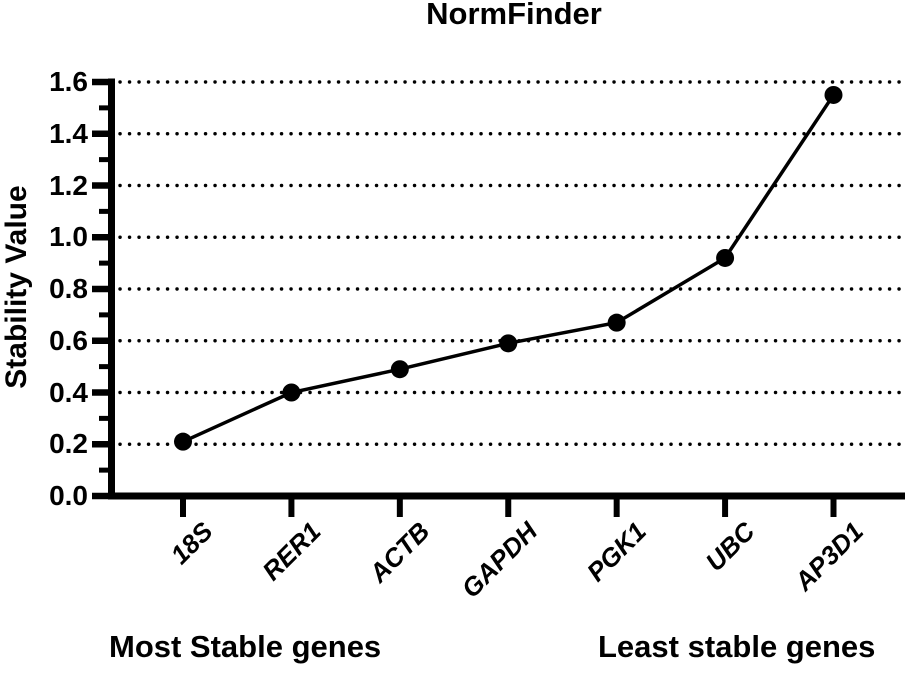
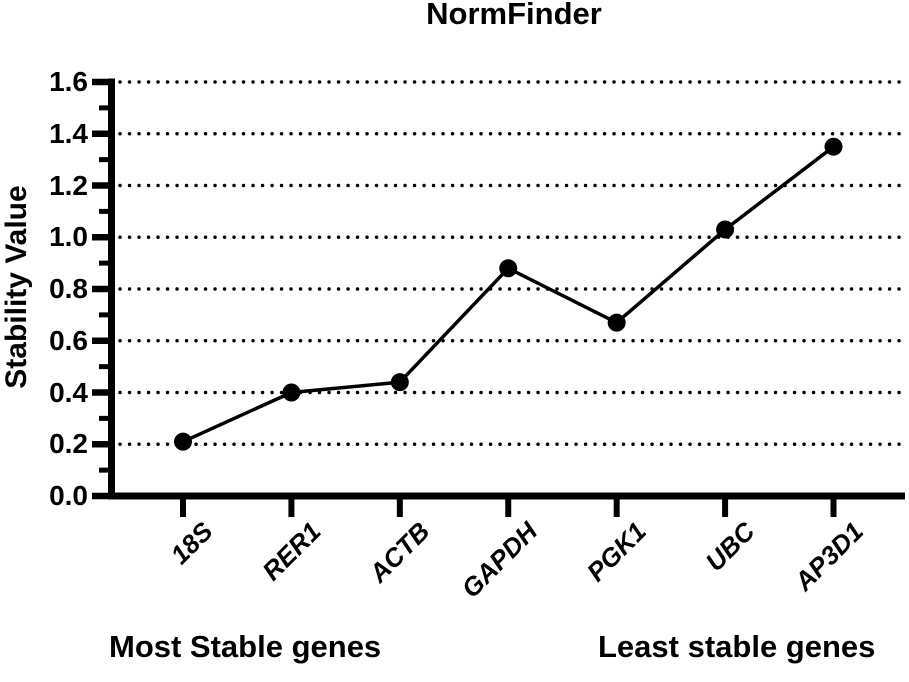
ACTB: 0.49 -> 0.44
GAPDH: 0.59 -> 0.88
UBC: 0.92 -> 1.03
AP3D1: 1.55 -> 1.35
